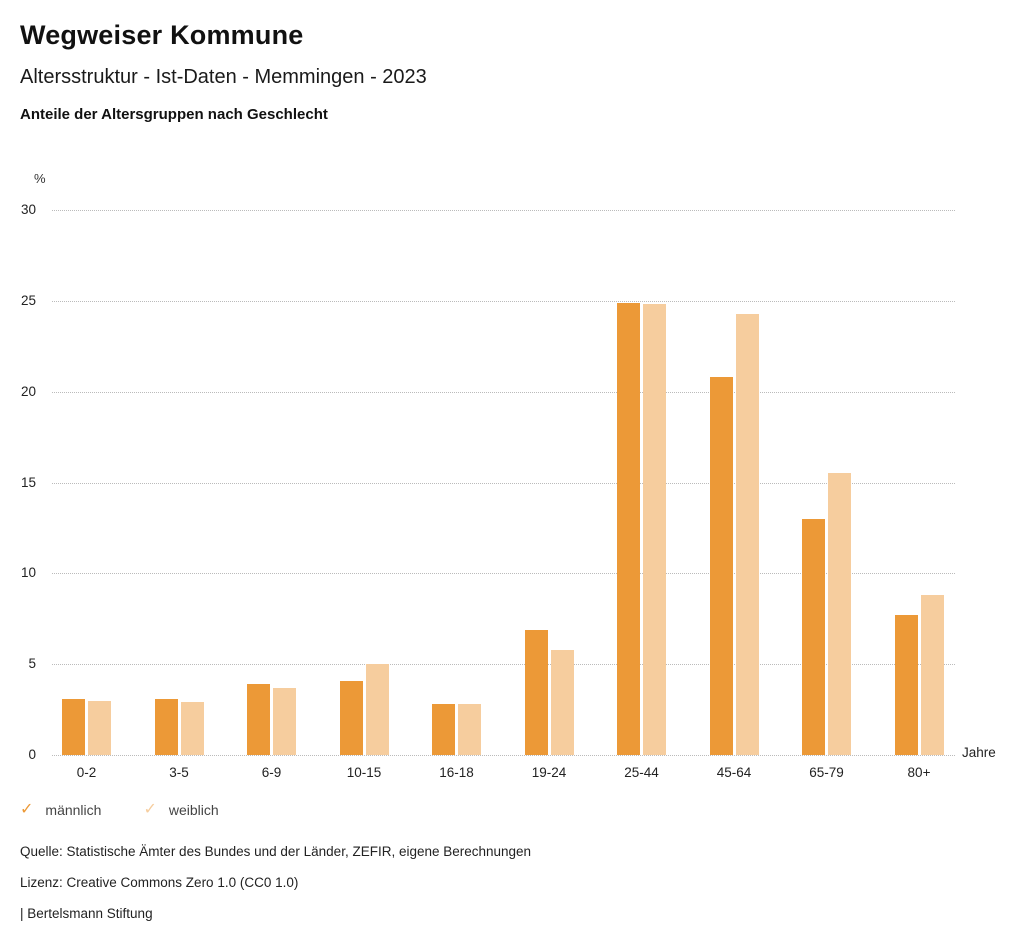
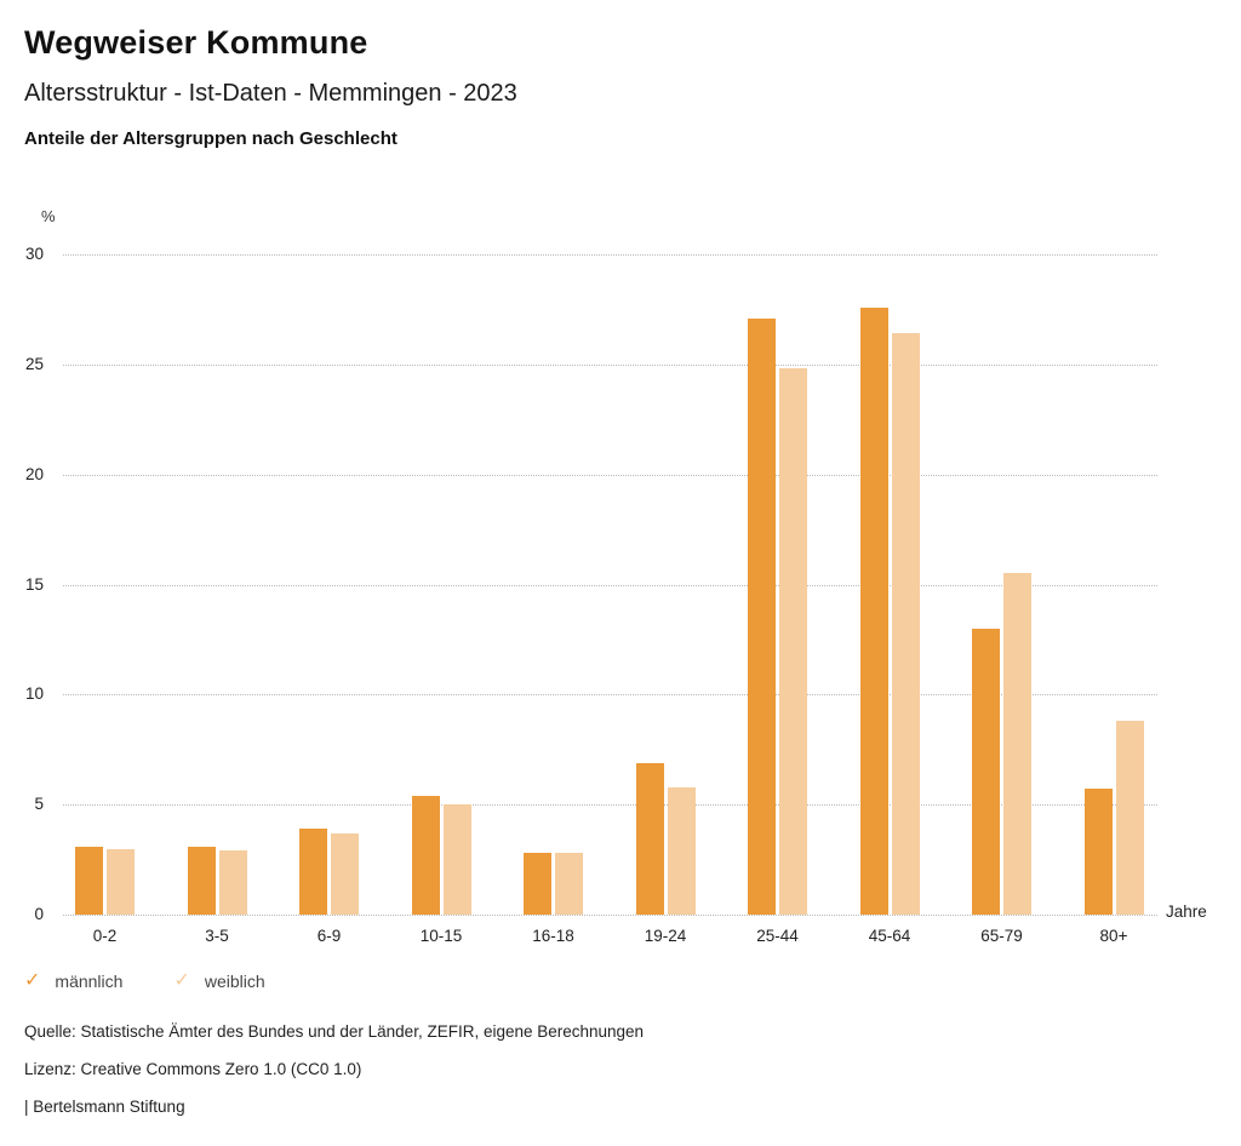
männlich/10-15: 4.1 -> 5.4
männlich/25-44: 24.9 -> 27.1
männlich/45-64: 20.8 -> 27.6
weiblich/45-64: 24.3 -> 26.4
männlich/80+: 7.7 -> 5.7
